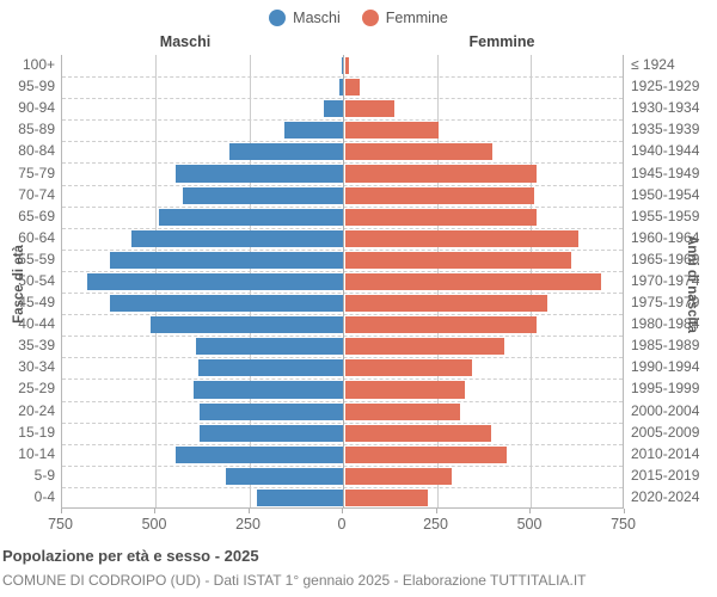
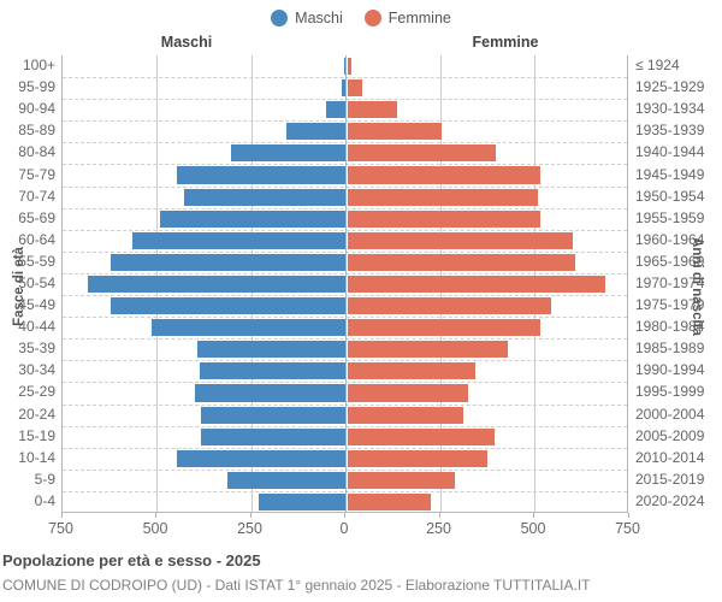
Femmine/60-64: 620 -> 590
Femmine/10-14: 430 -> 370
